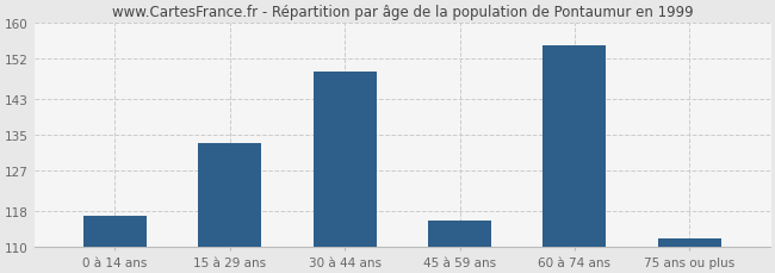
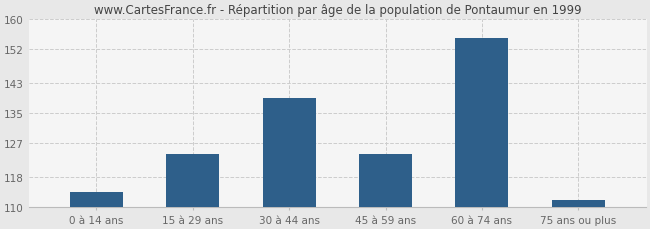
0 à 14 ans: 117 -> 114
15 à 29 ans: 133 -> 124
30 à 44 ans: 149 -> 139
45 à 59 ans: 116 -> 124
